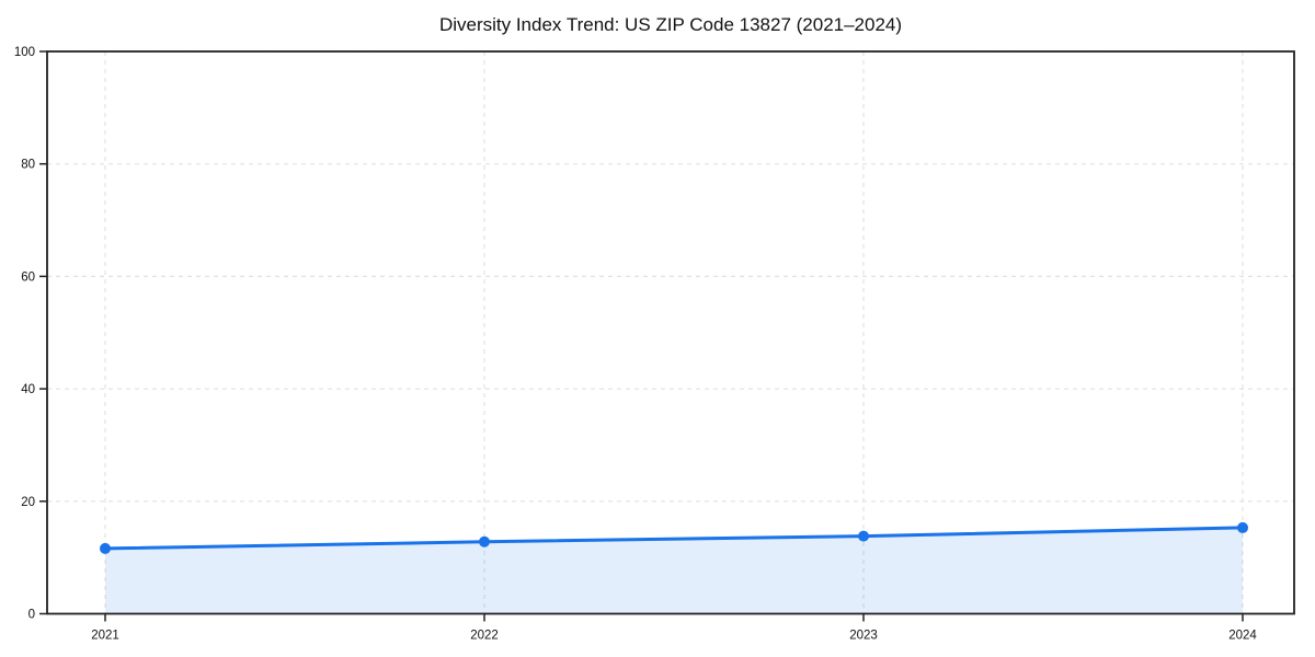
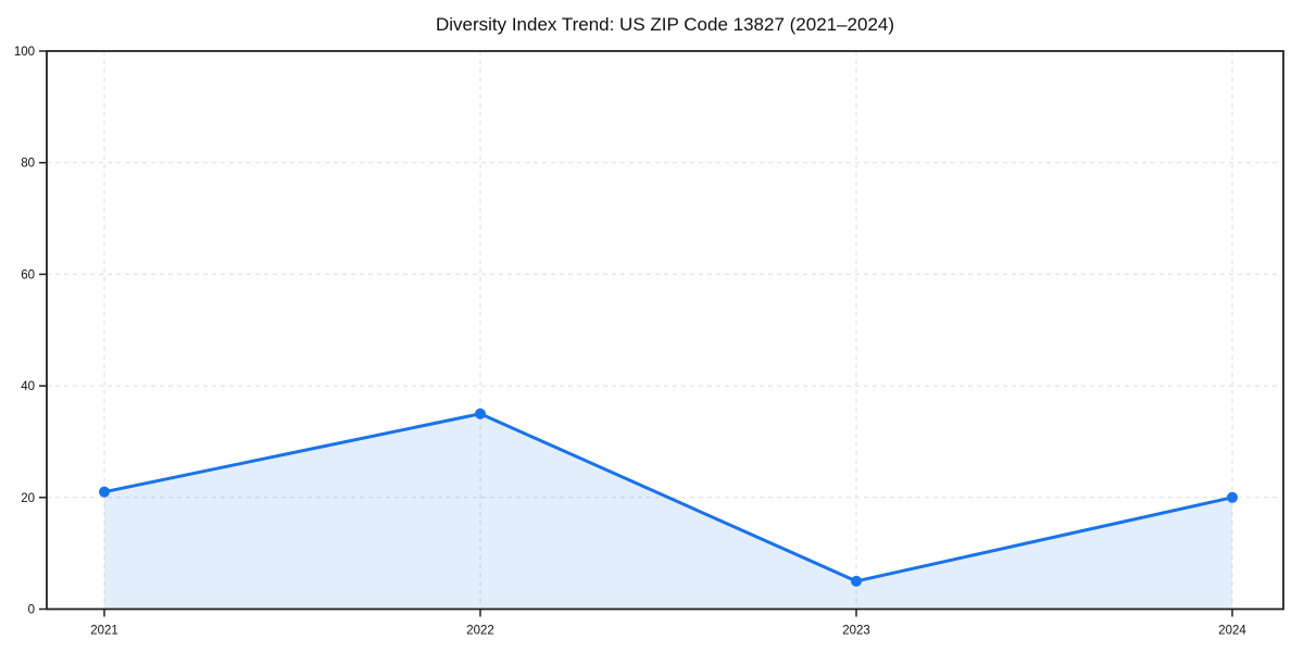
2021: 12 -> 21
2022: 13 -> 35
2023: 14 -> 5
2024: 15 -> 20
